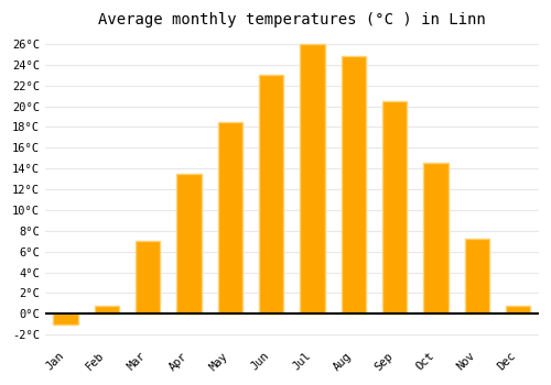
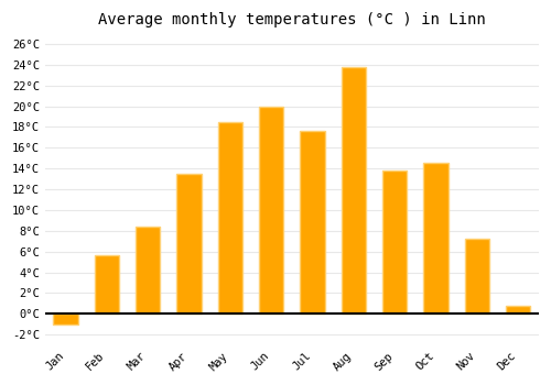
Feb: 0.8°C -> 5.6°C
Mar: 7.0°C -> 8.4°C
Jun: 23.0°C -> 20.0°C
Jul: 26.0°C -> 17.6°C
Aug: 24.8°C -> 23.8°C
Sep: 20.5°C -> 13.8°C
